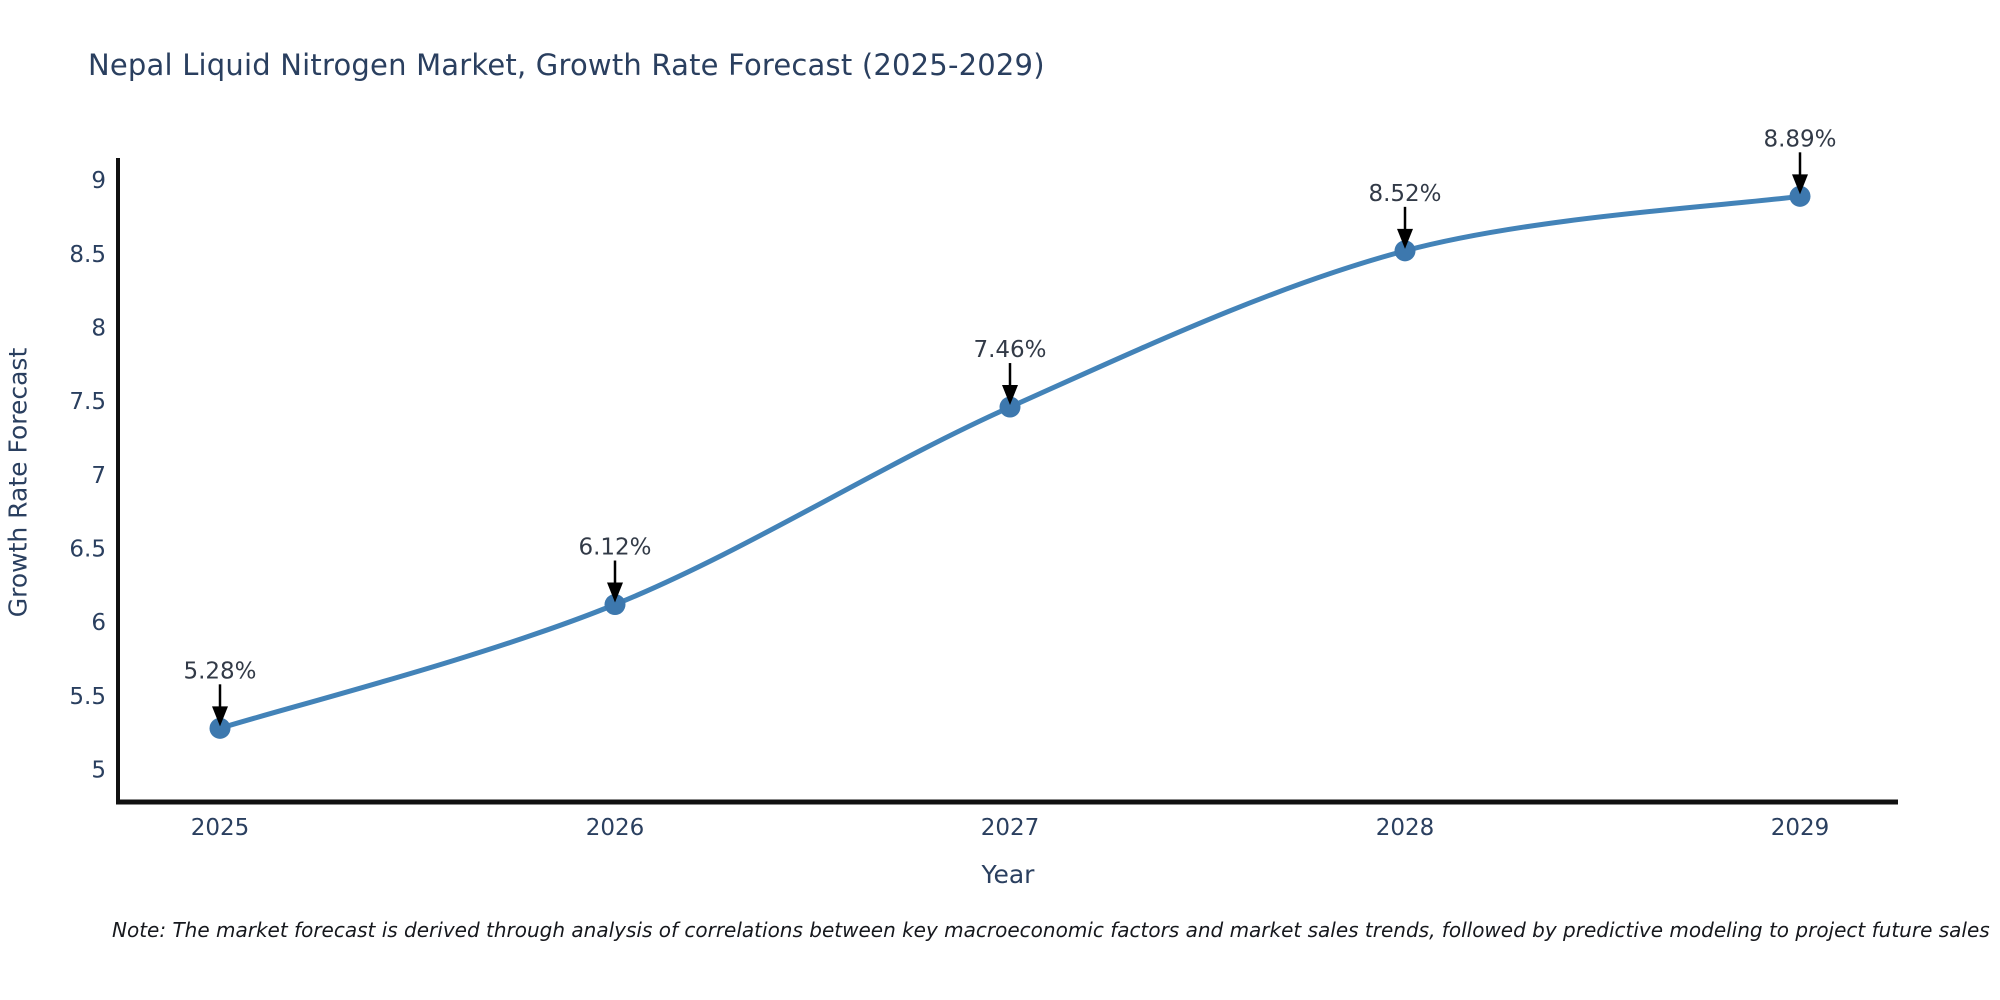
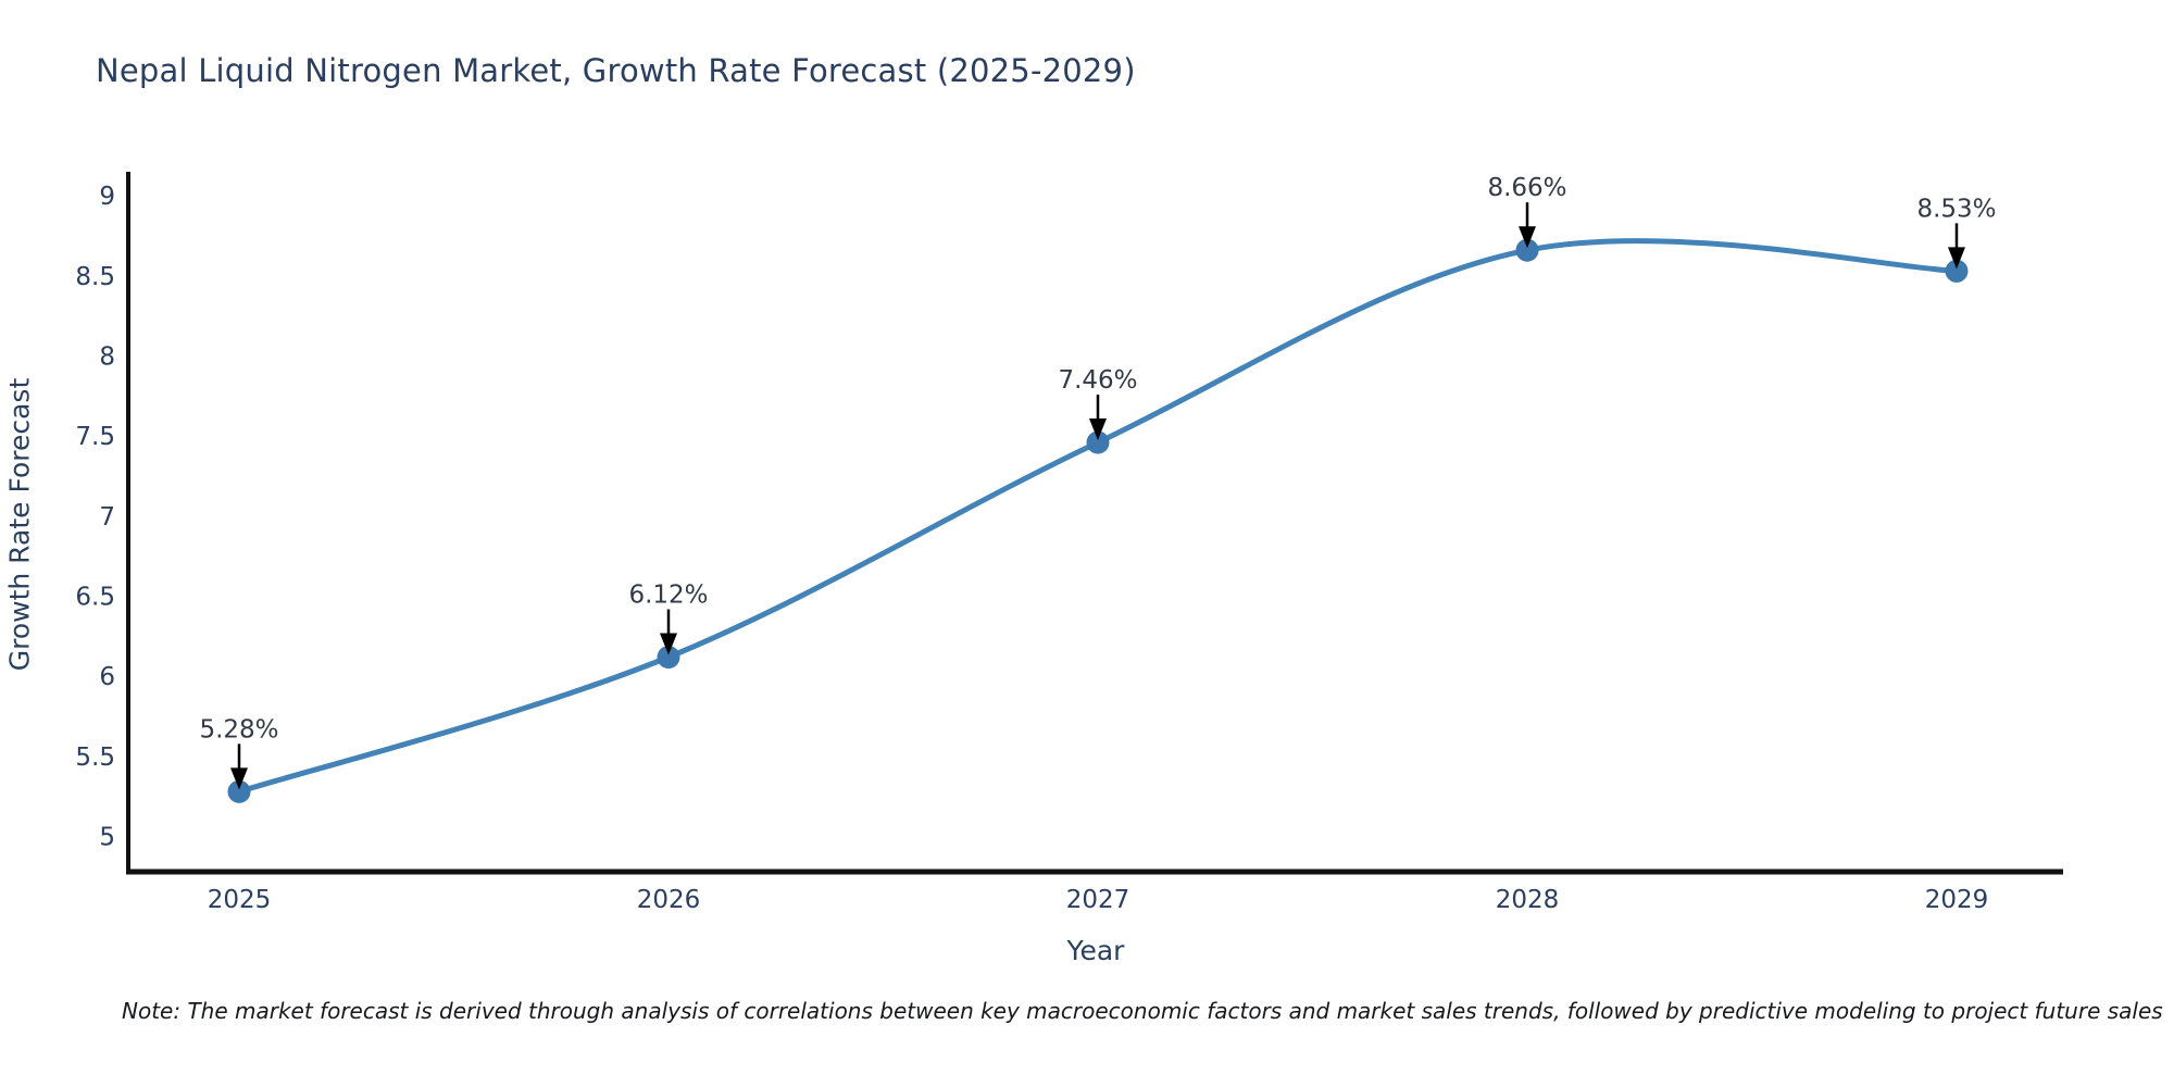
2028: 8.52% -> 8.66%
2029: 8.89% -> 8.53%
